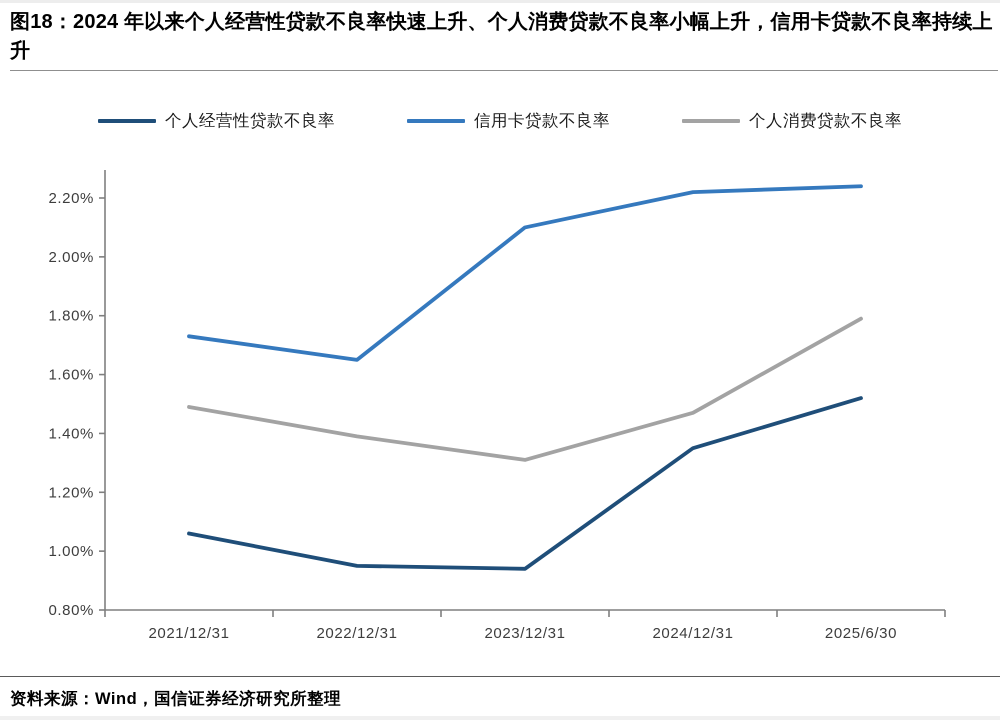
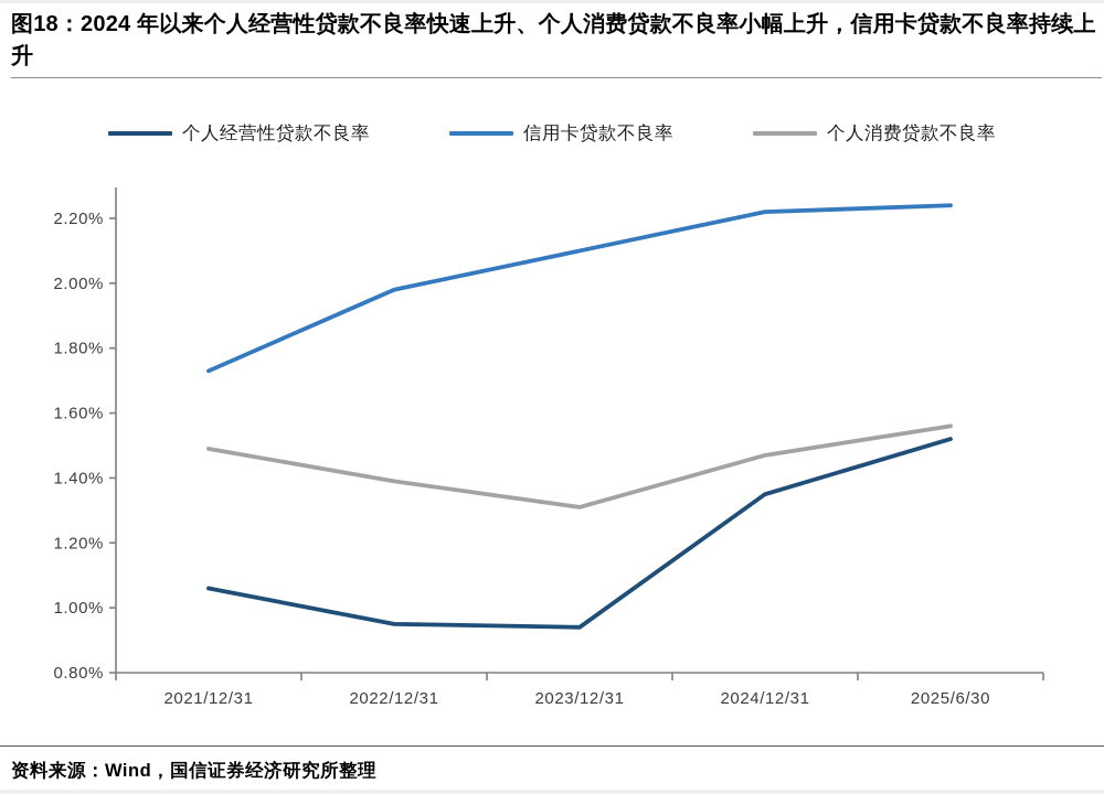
信用卡贷款不良率/2022/12/31: 1.65% -> 1.98%
个人消费贷款不良率/2025/6/30: 1.79% -> 1.56%
